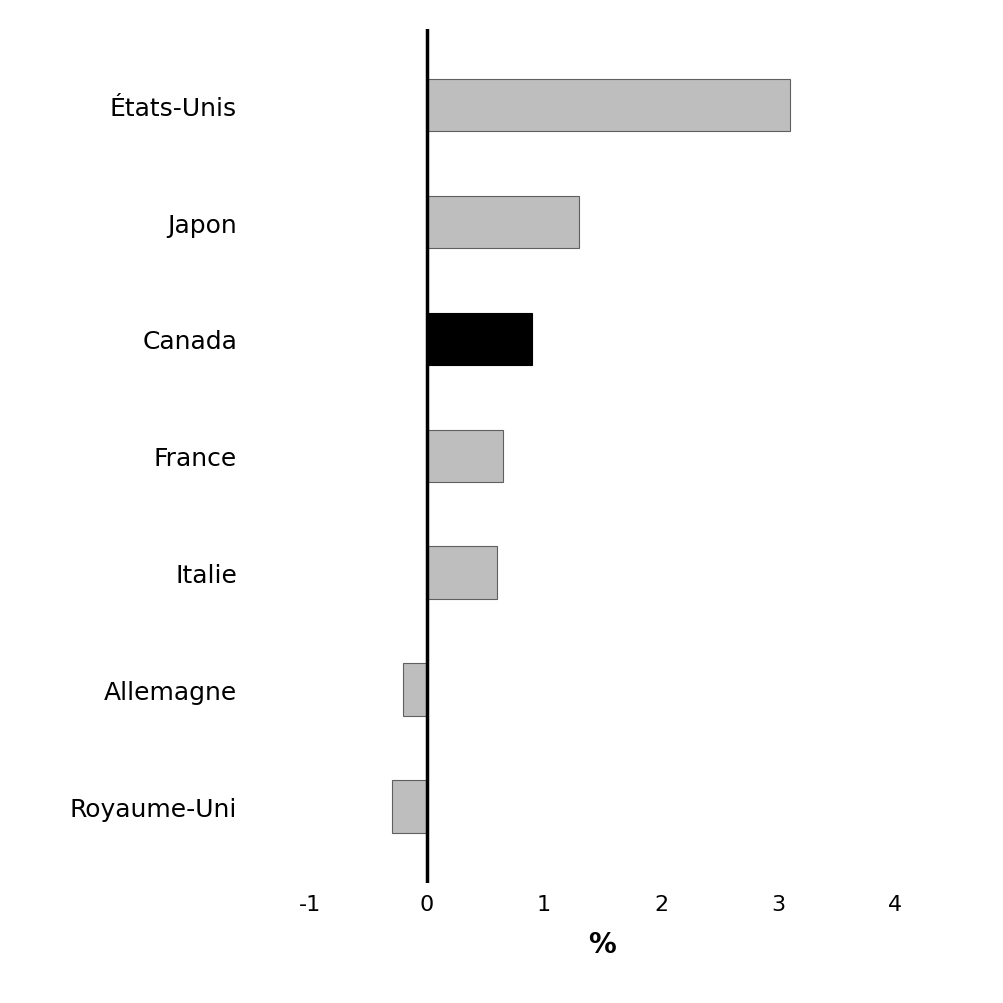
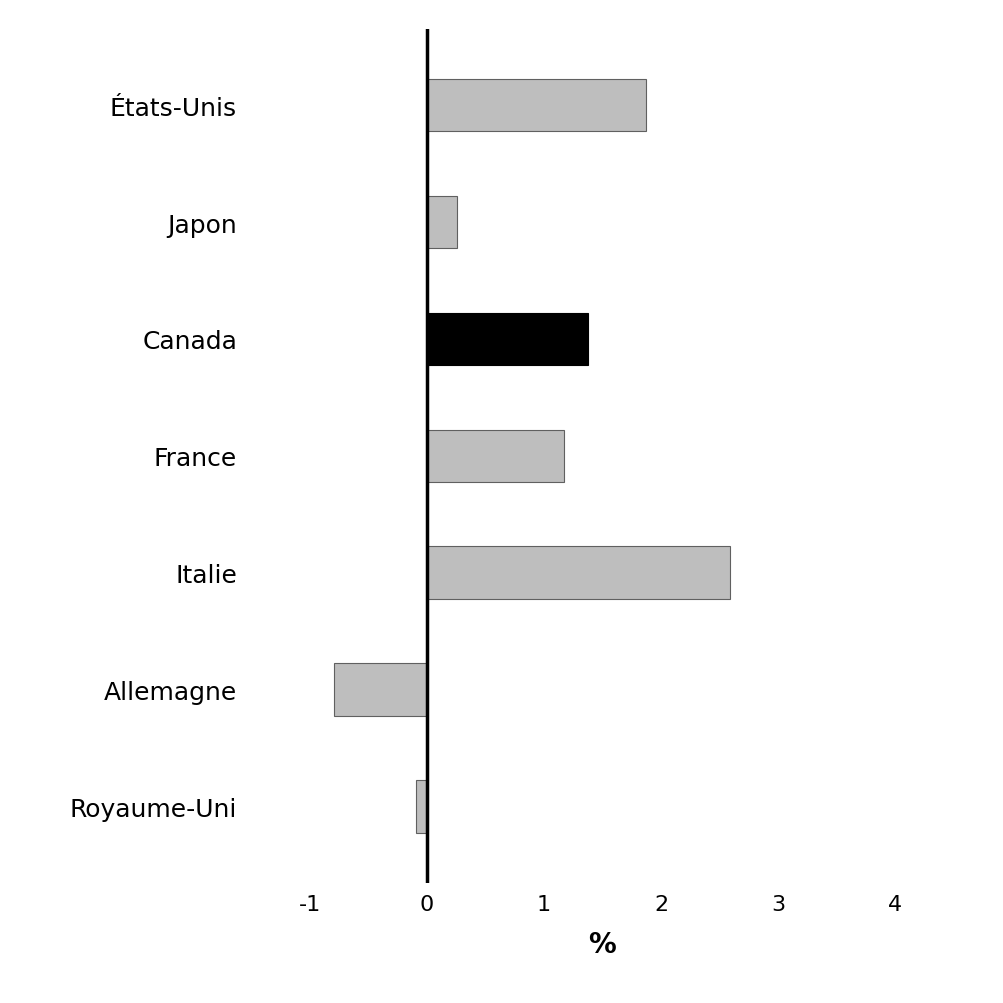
États-Unis: 3.10 -> 1.87
Japon: 1.30 -> 0.26
Canada: 0.90 -> 1.38
France: 0.65 -> 1.17
Italie: 0.60 -> 2.59
Allemagne: -0.20 -> -0.79
Royaume-Uni: -0.30 -> -0.09
